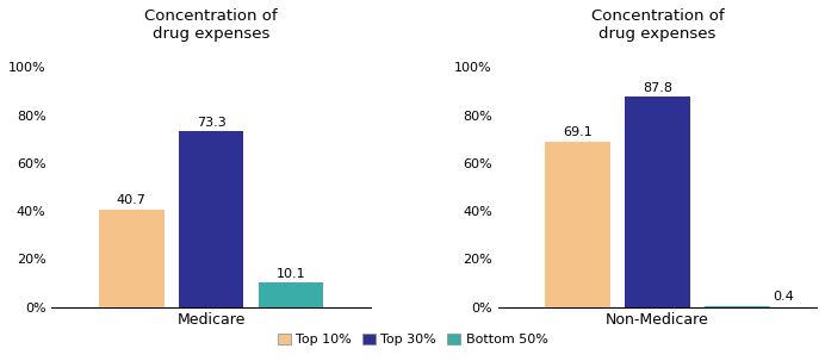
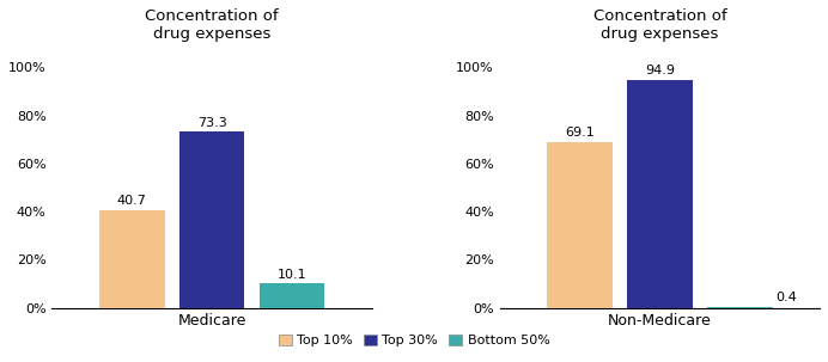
Non-Medicare: 87.8 -> 94.9
